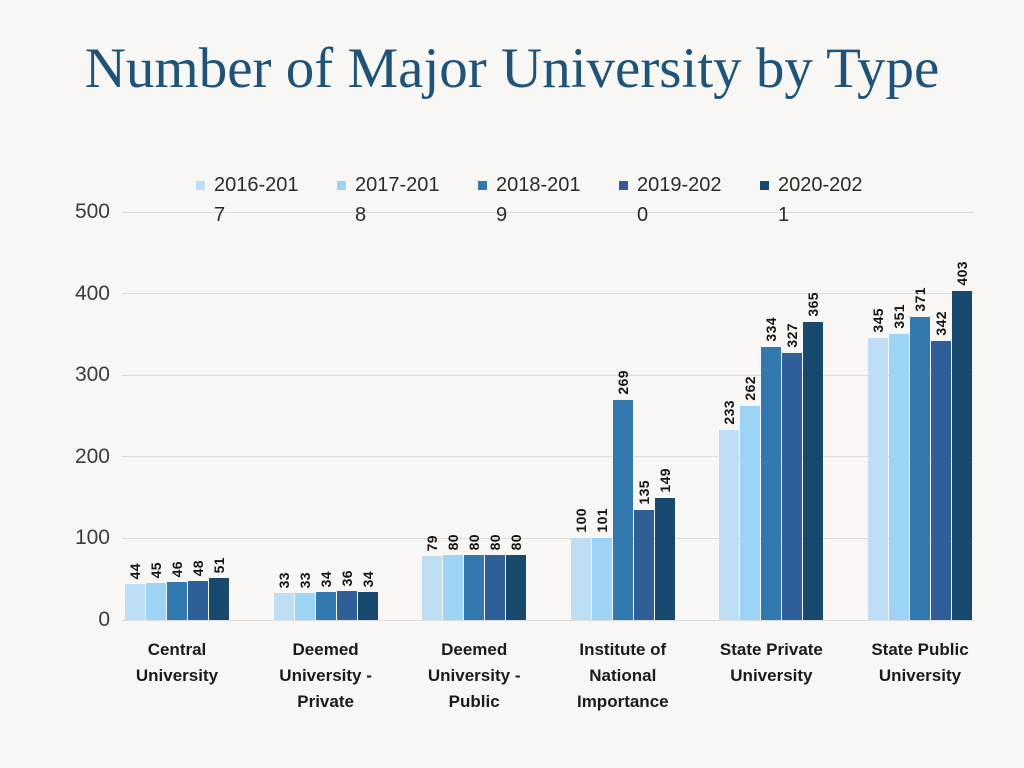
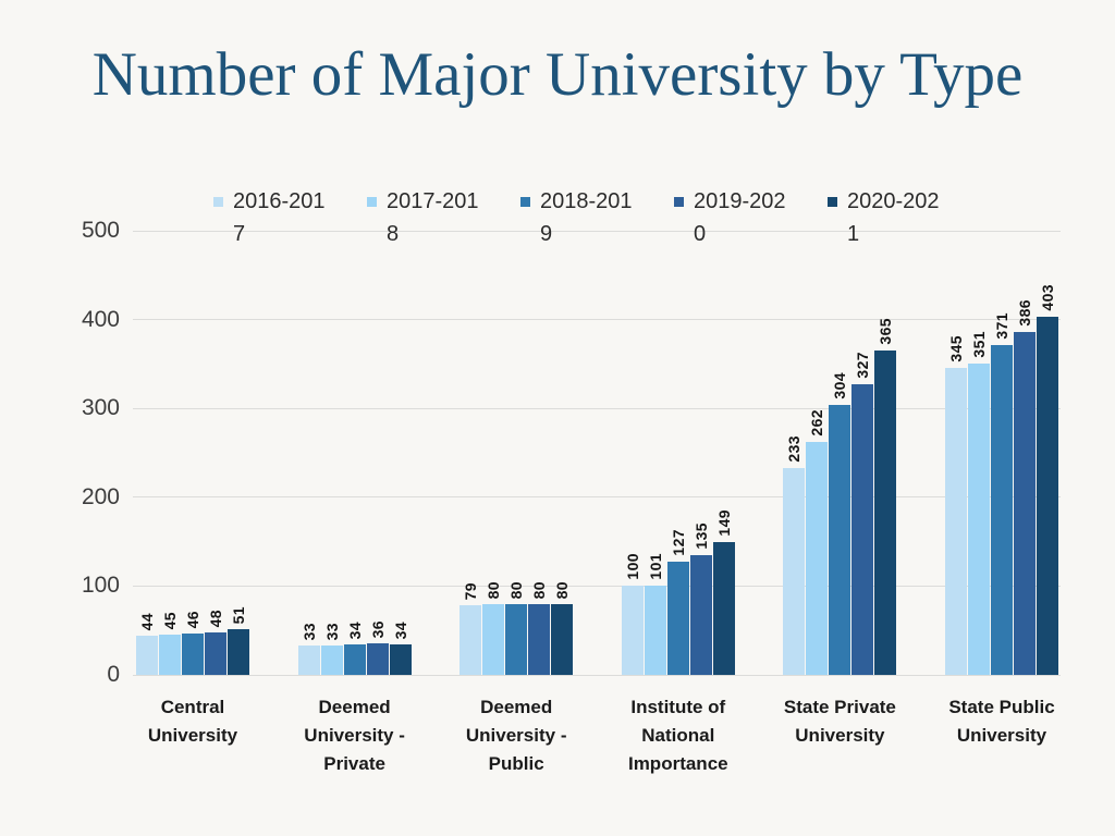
2018-2019/Institute of National Importance: 269 -> 127
2018-2019/State Private University: 334 -> 304
2019-2020/State Public University: 342 -> 386
